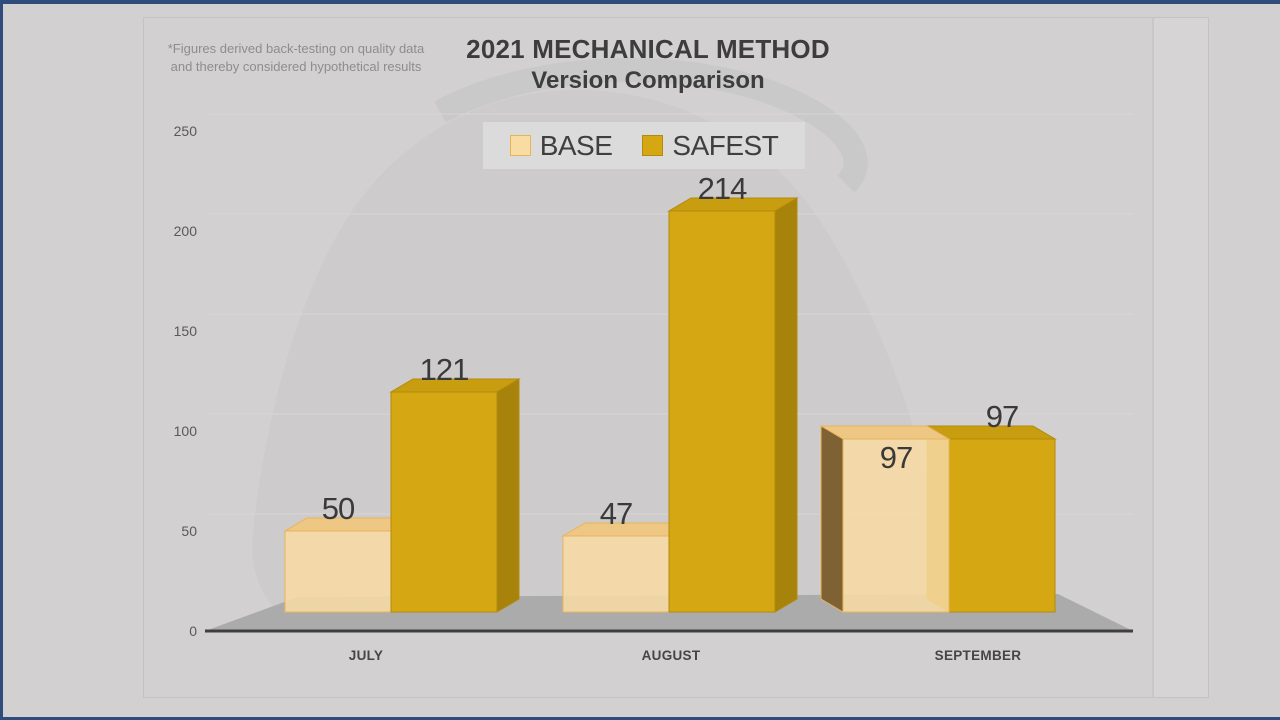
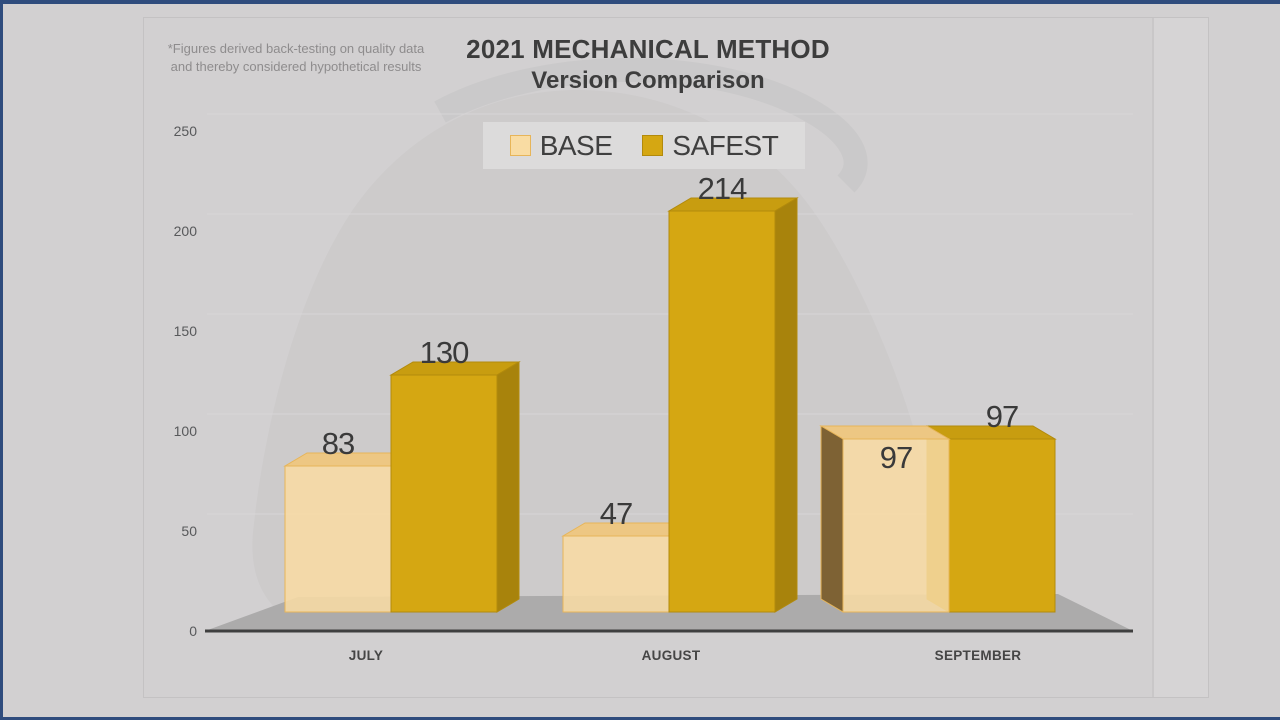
BASE/JULY: 50 -> 83
SAFEST/JULY: 121 -> 130
